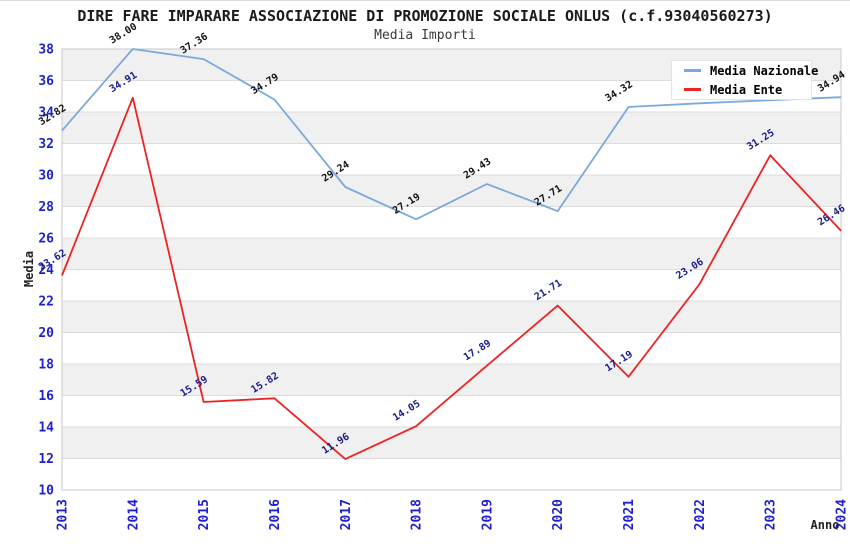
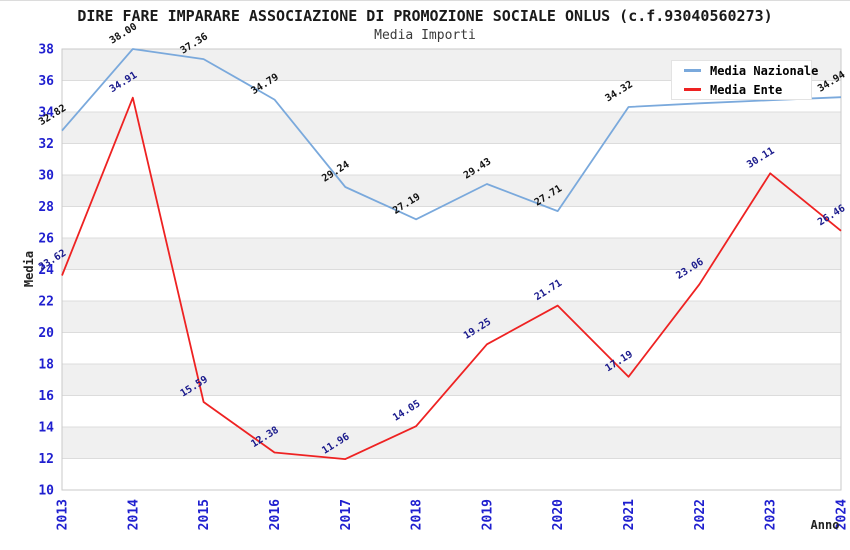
Media Ente/2016: 15.82 -> 12.38
Media Ente/2019: 17.89 -> 19.25
Media Ente/2023: 31.25 -> 30.11
